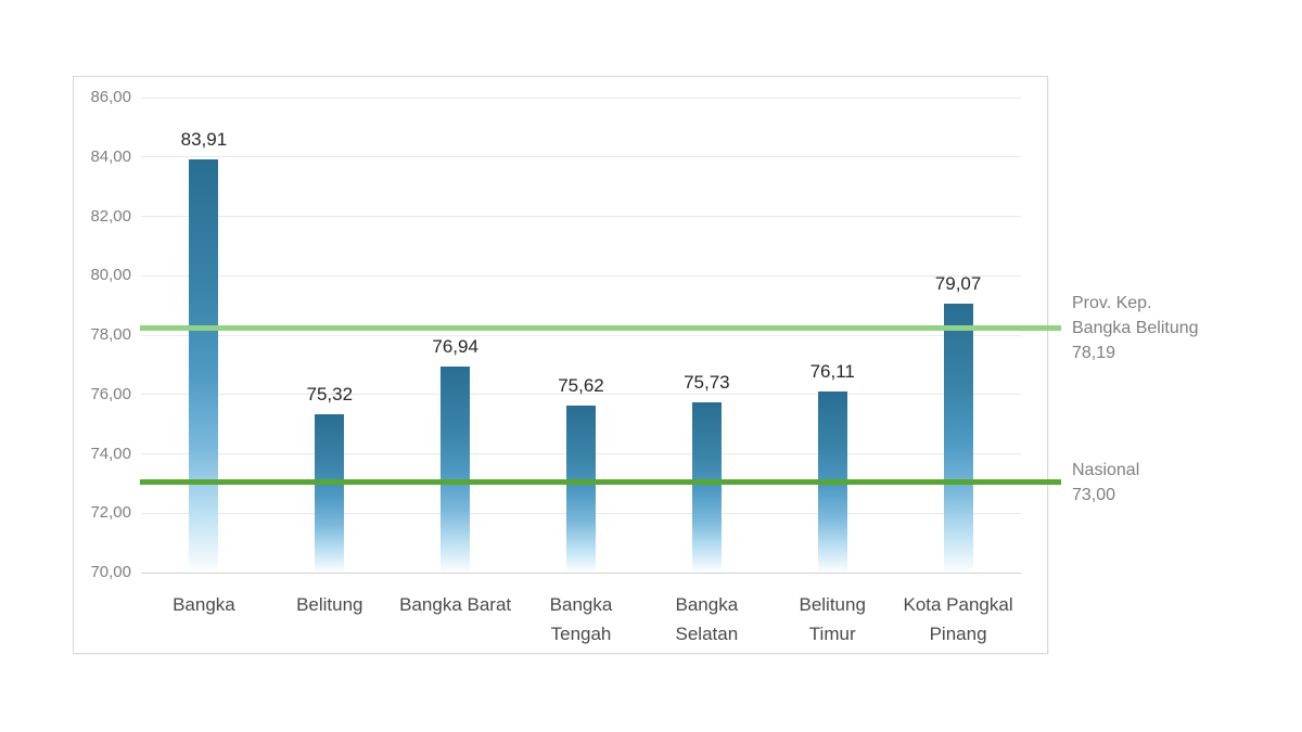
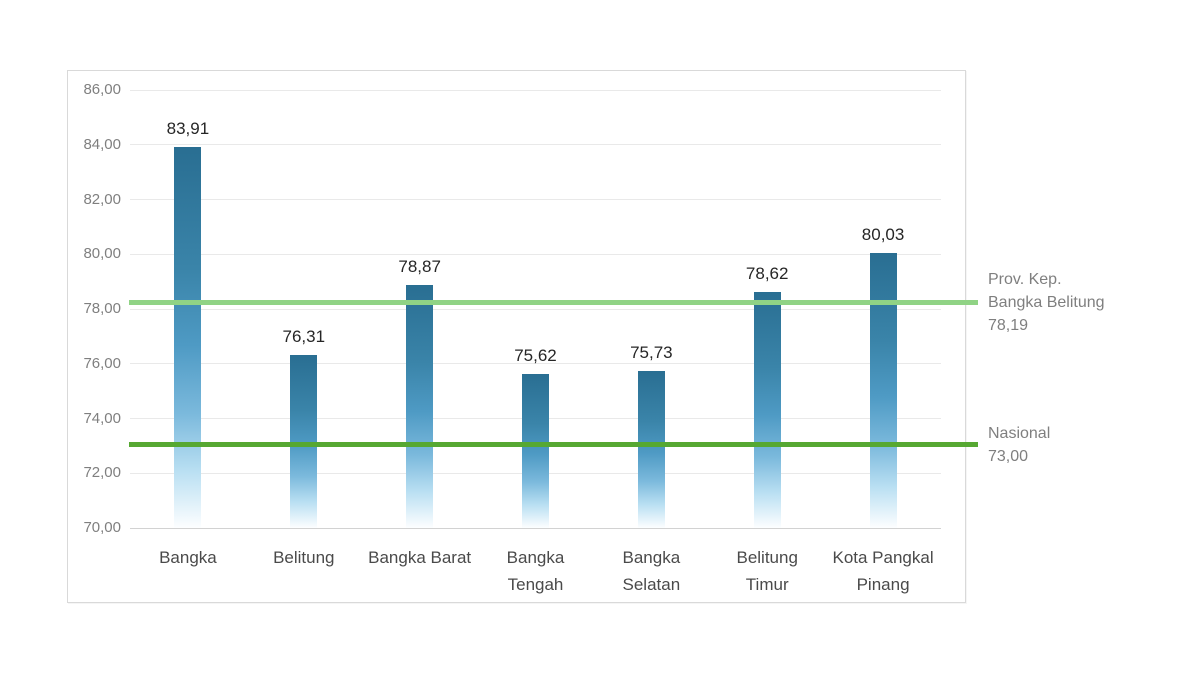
Belitung: 75,32 -> 76,31
Bangka Barat: 76,94 -> 78,87
Belitung Timur: 76,11 -> 78,62
Kota Pangkal Pinang: 79,07 -> 80,03
